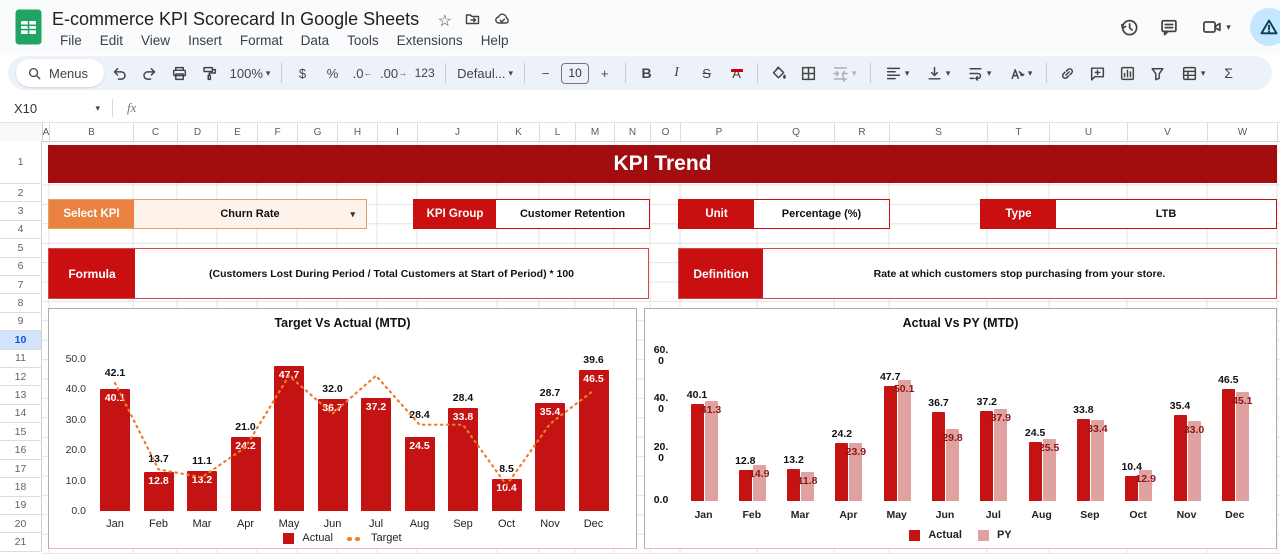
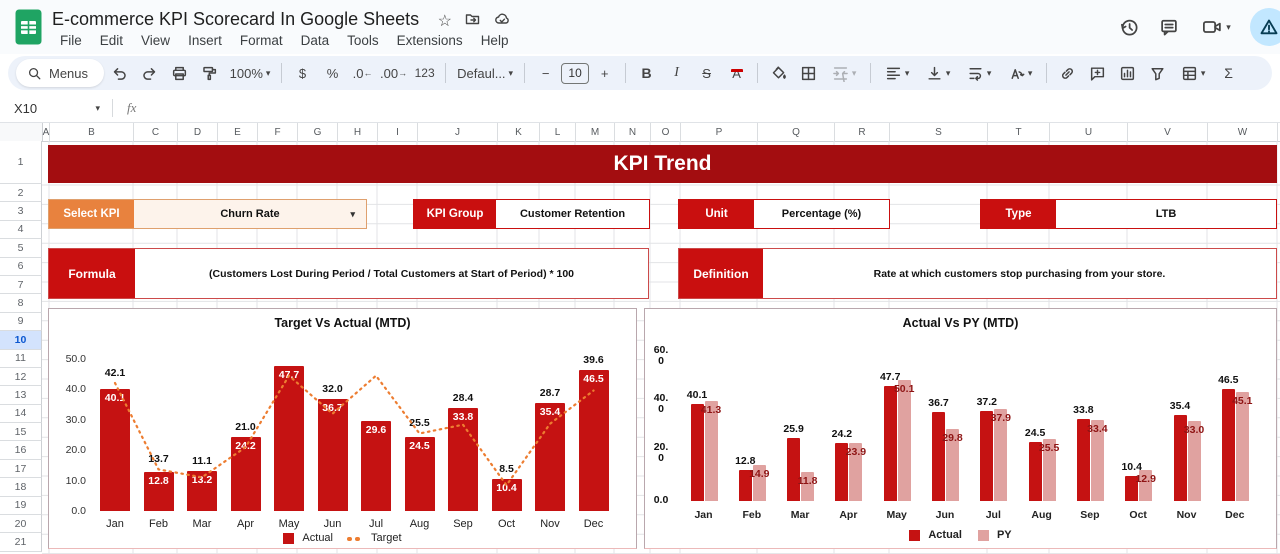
Target Vs Actual (MTD)/Actual/Jul: 37.2 -> 29.6
Target Vs Actual (MTD)/Target/Aug: 28.4 -> 25.5
Actual Vs PY (MTD)/Actual/Mar: 13.2 -> 25.9
